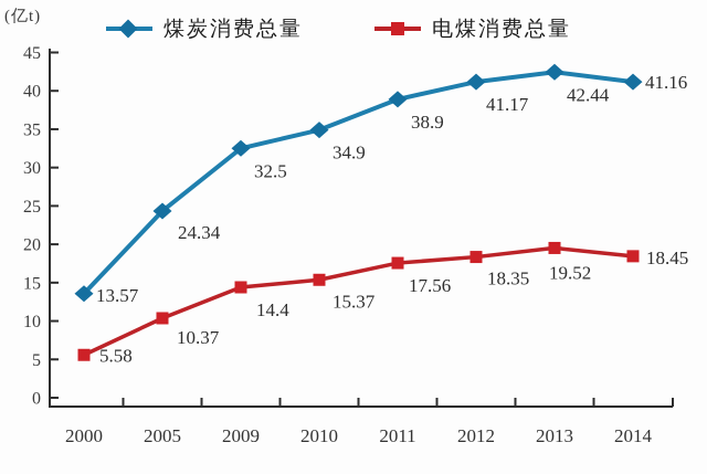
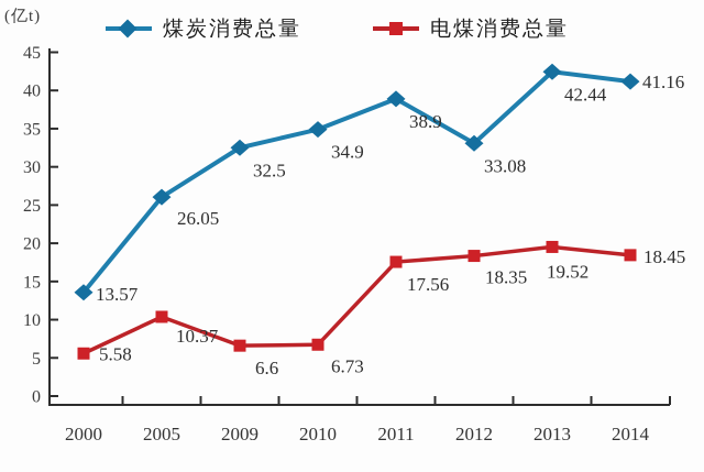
煤炭消费总量/2005: 24.34 -> 26.05
电煤消费总量/2009: 14.4 -> 6.6
电煤消费总量/2010: 15.37 -> 6.73
煤炭消费总量/2012: 41.17 -> 33.08
